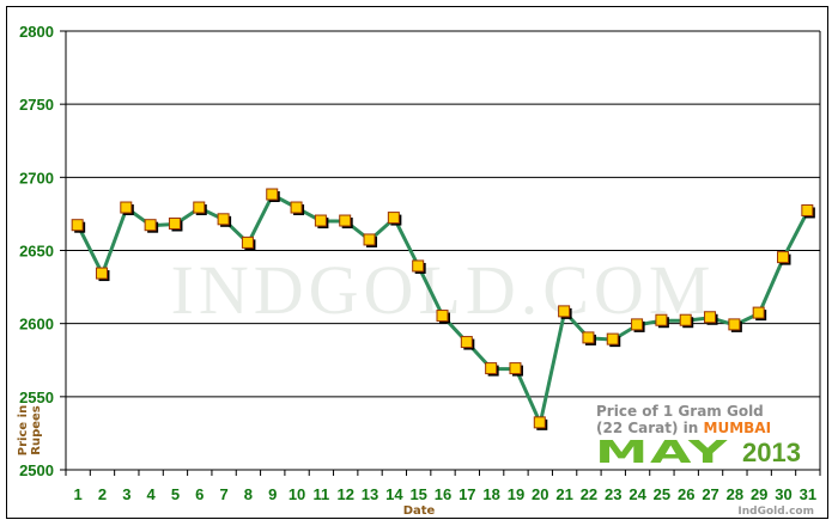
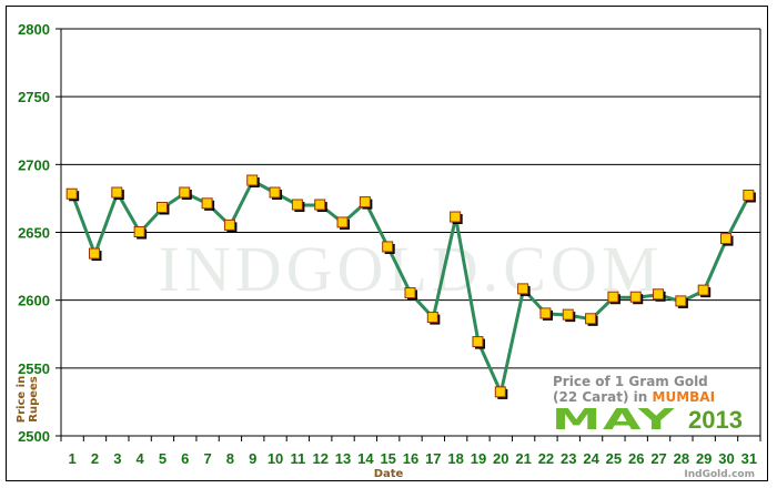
1: 2667 -> 2678
4: 2667 -> 2650
18: 2569 -> 2661
24: 2599 -> 2586
